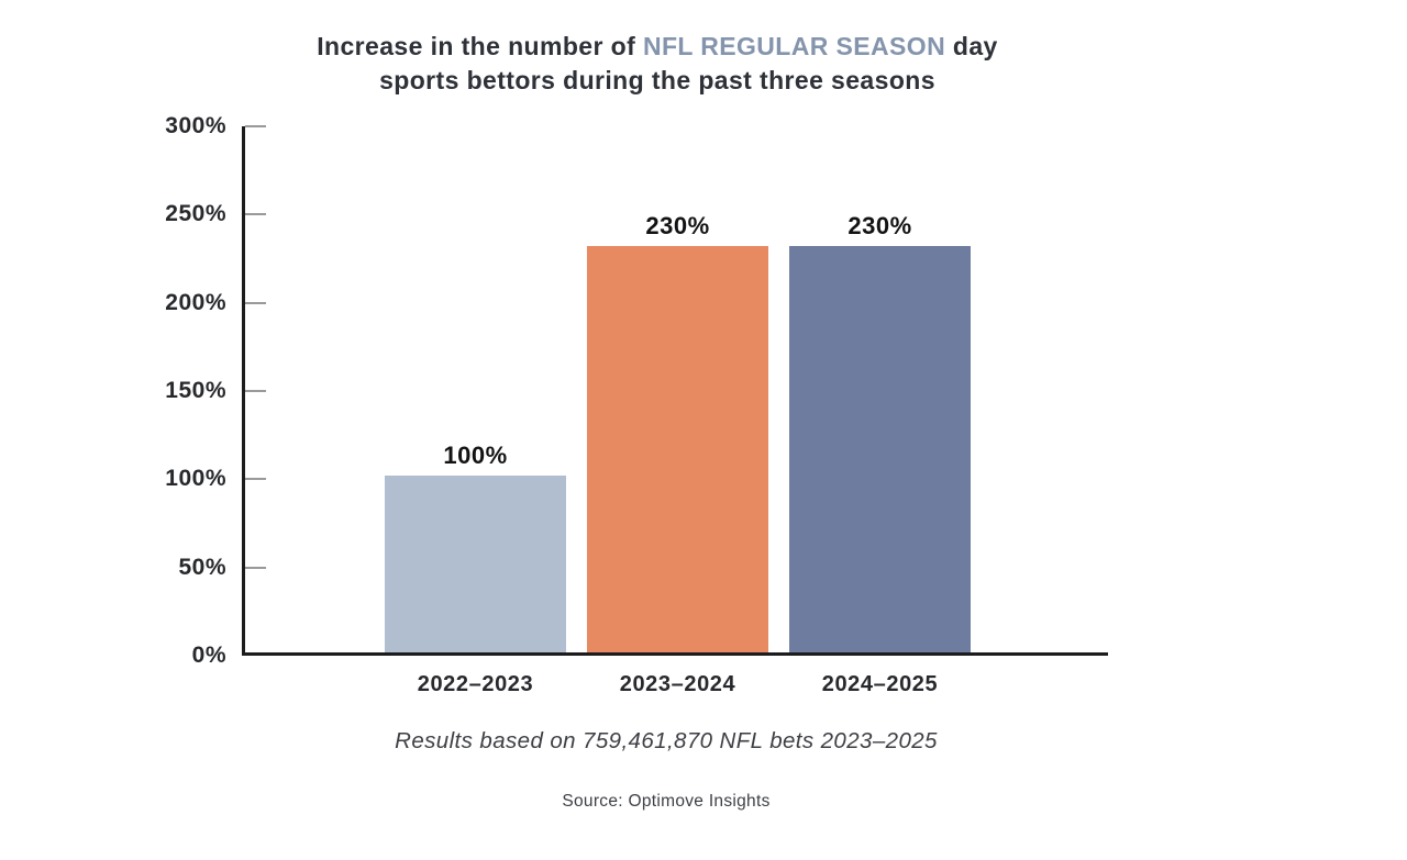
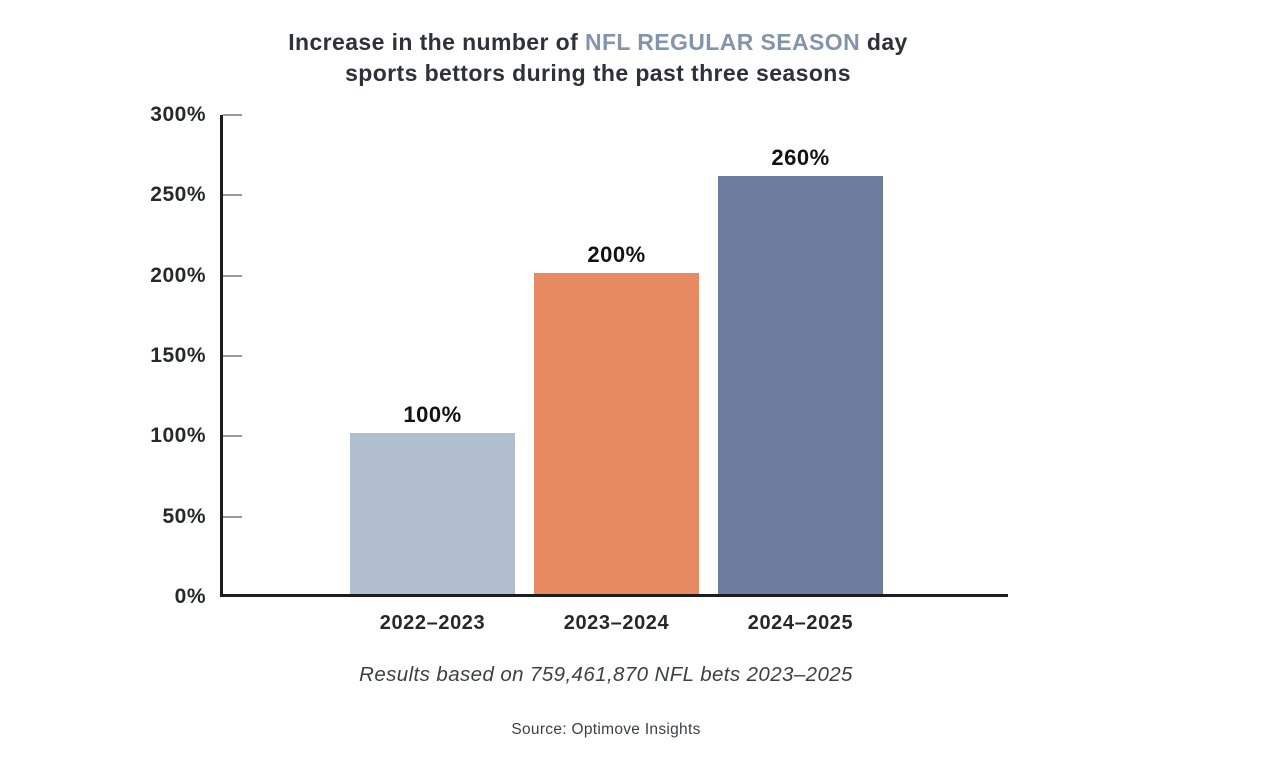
2023–2024: 230% -> 200%
2024–2025: 230% -> 260%
